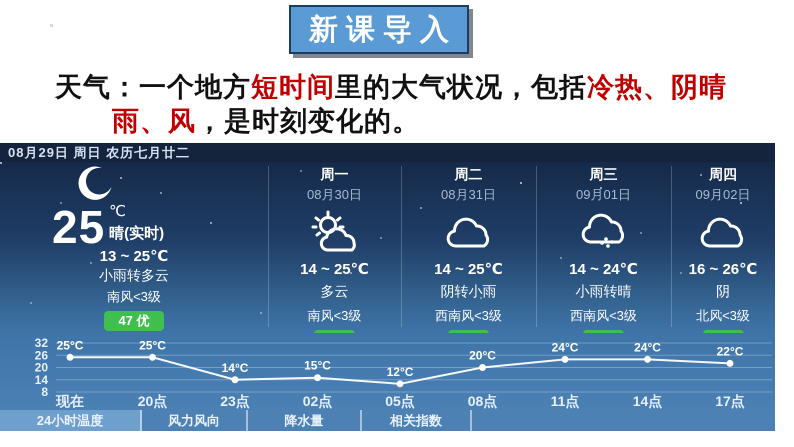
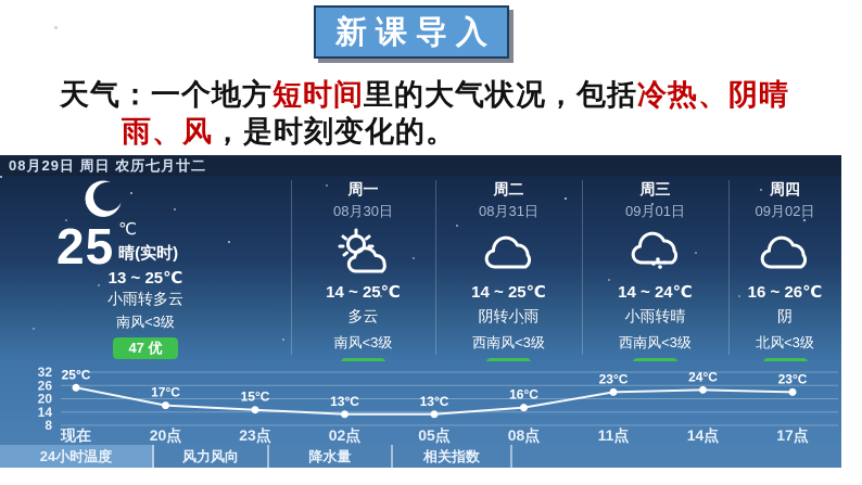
20点: 25°C -> 17°C
23点: 14°C -> 15°C
02点: 15°C -> 13°C
05点: 12°C -> 13°C
08点: 20°C -> 16°C
11点: 24°C -> 23°C
17点: 22°C -> 23°C
